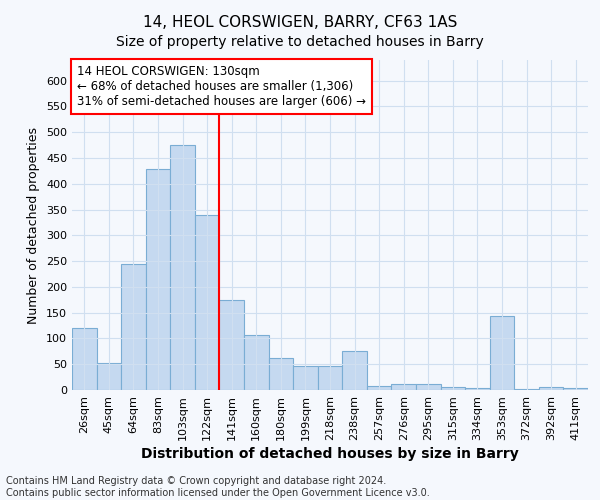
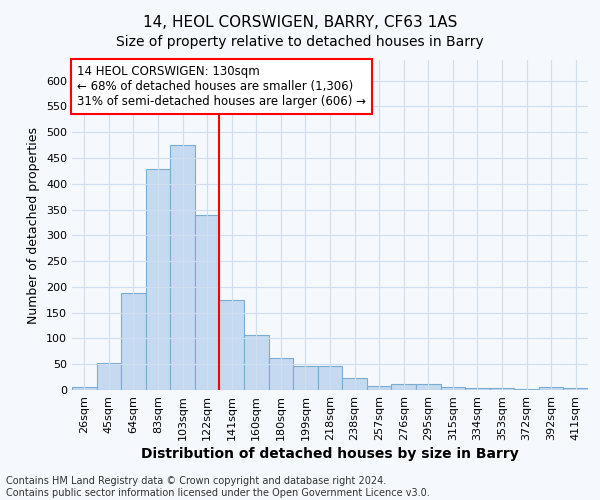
26sqm: 120 -> 5
64sqm: 244 -> 188
238sqm: 76 -> 23
353sqm: 144 -> 4
